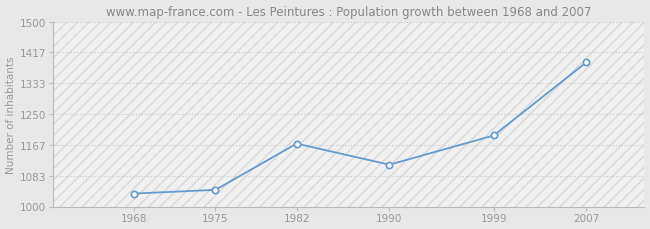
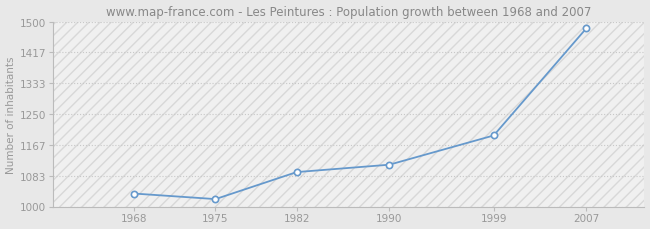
1975: 1045 -> 1020
1982: 1170 -> 1093
2007: 1390 -> 1482
